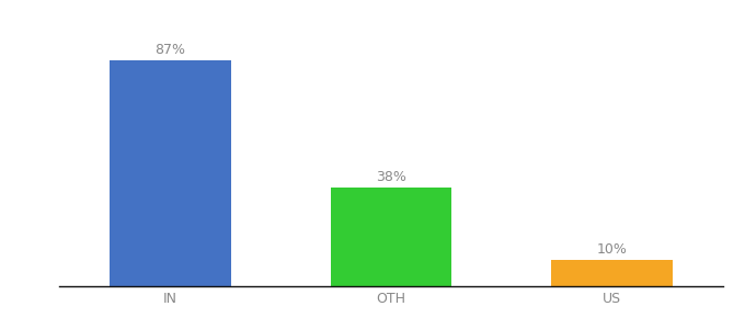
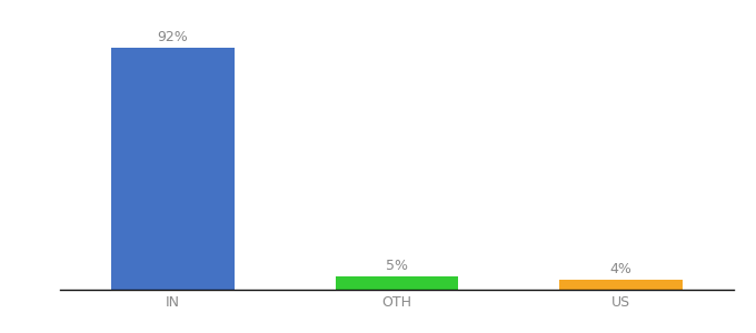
IN: 87% -> 92%
OTH: 38% -> 5%
US: 10% -> 4%
